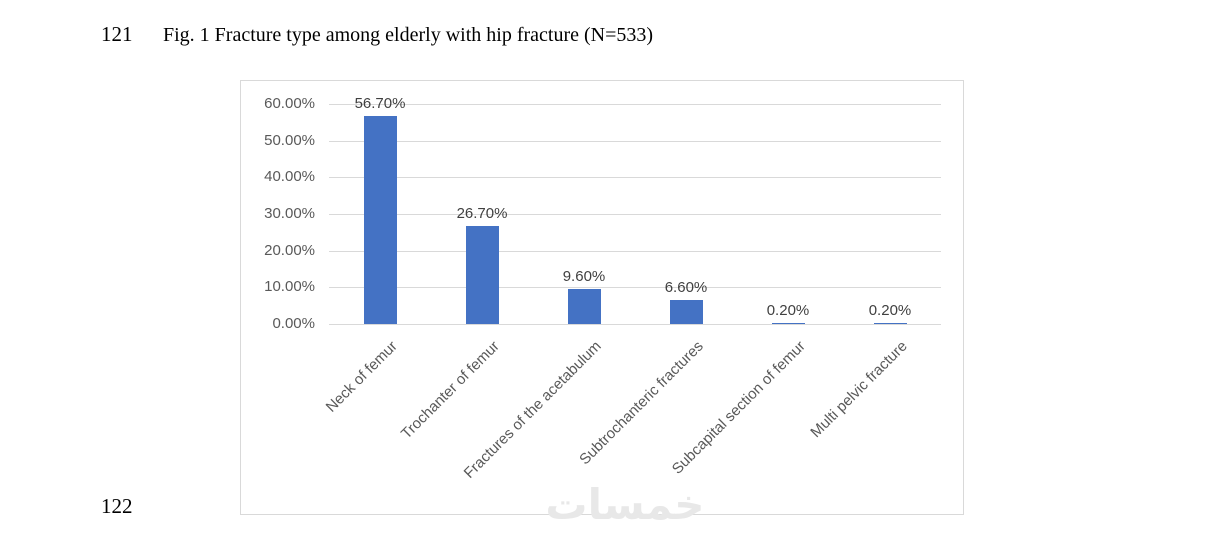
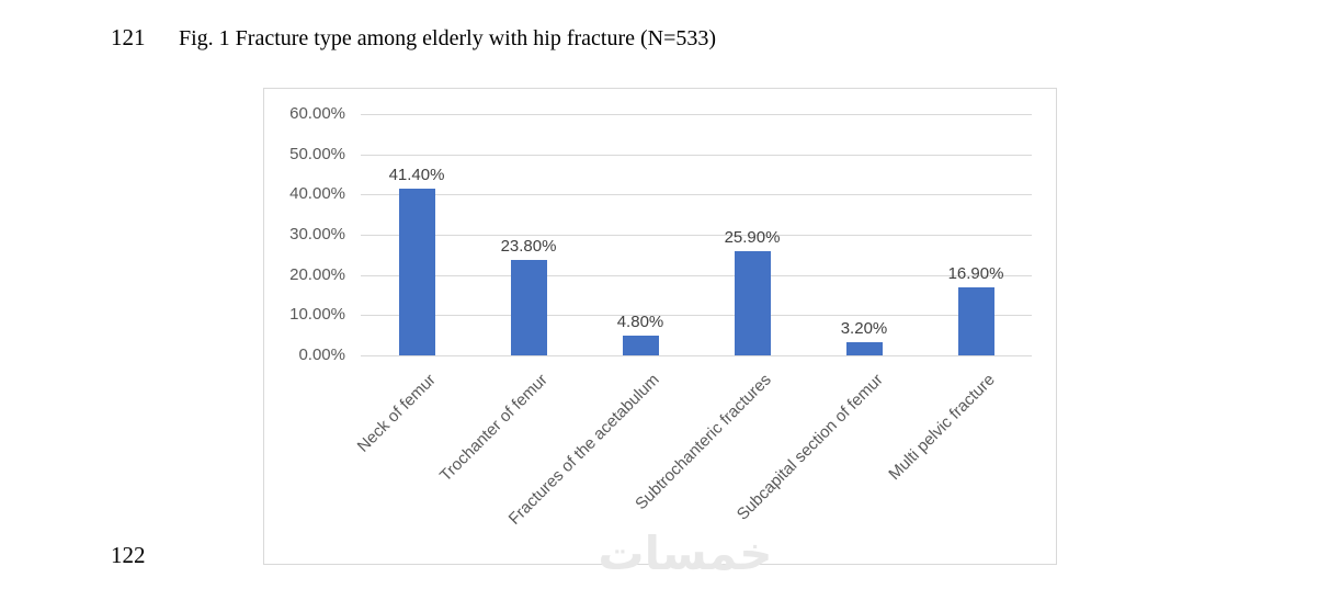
Neck of femur: 56.70% -> 41.40%
Trochanter of femur: 26.70% -> 23.80%
Fractures of the acetabulum: 9.60% -> 4.80%
Subtrochanteric fractures: 6.60% -> 25.90%
Subcapital section of femur: 0.20% -> 3.20%
Multi pelvic fracture: 0.20% -> 16.90%
